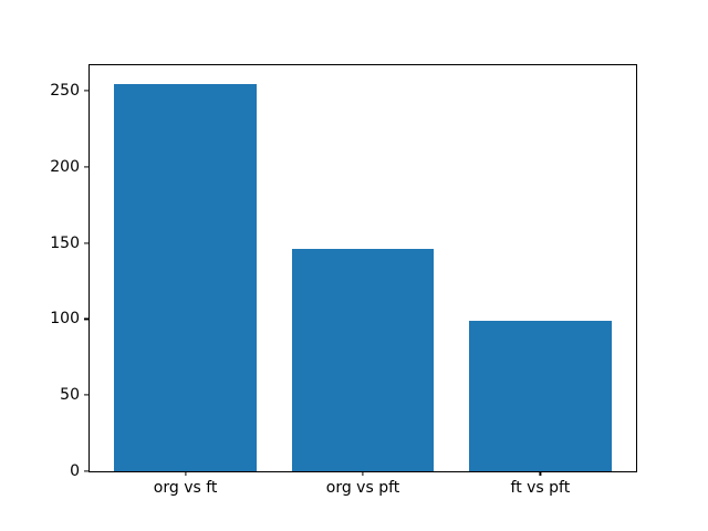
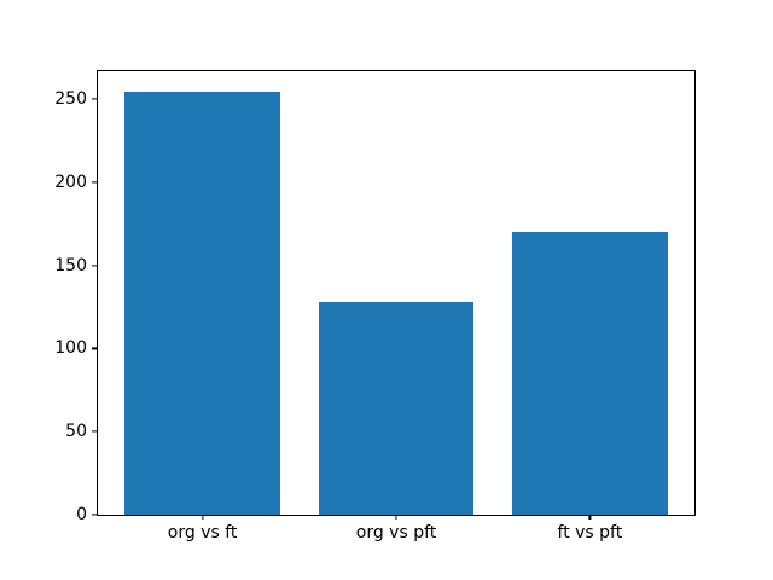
org vs pft: 146 -> 128
ft vs pft: 99 -> 170
